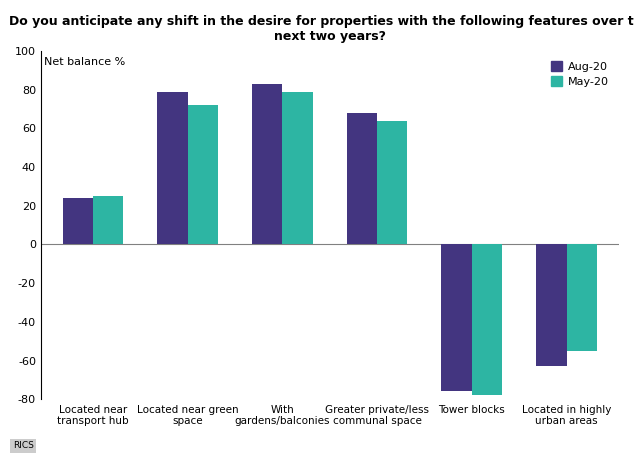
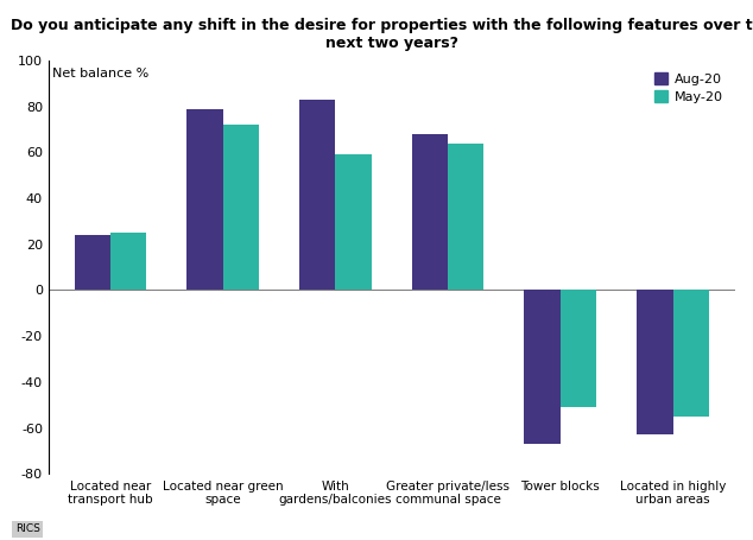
May-20/With gardens/balconies: 79 -> 59
Aug-20/Tower blocks: -76 -> -67
May-20/Tower blocks: -78 -> -51
